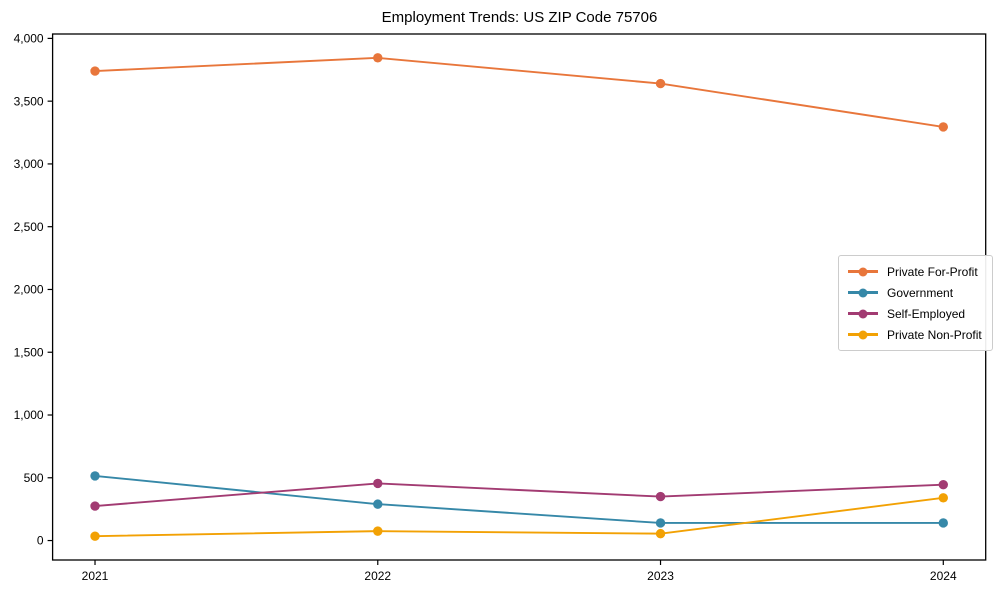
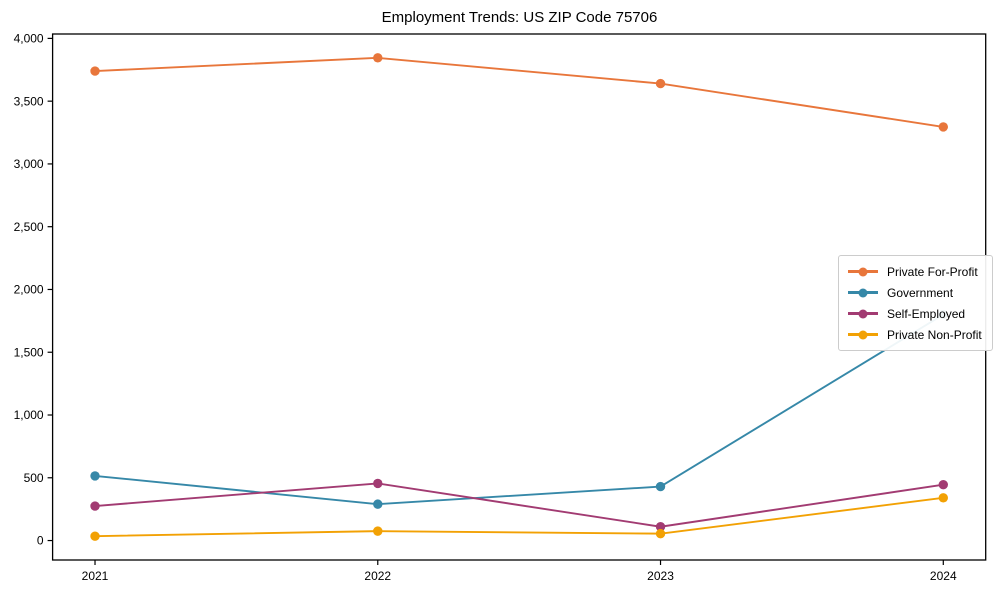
Government/2023: 140 -> 430
Self-Employed/2023: 350 -> 110
Government/2024: 140 -> 1800
